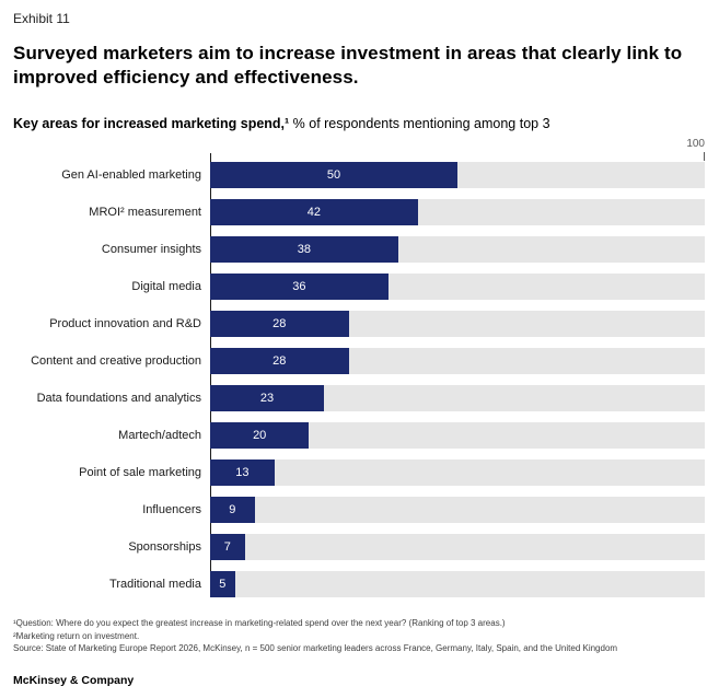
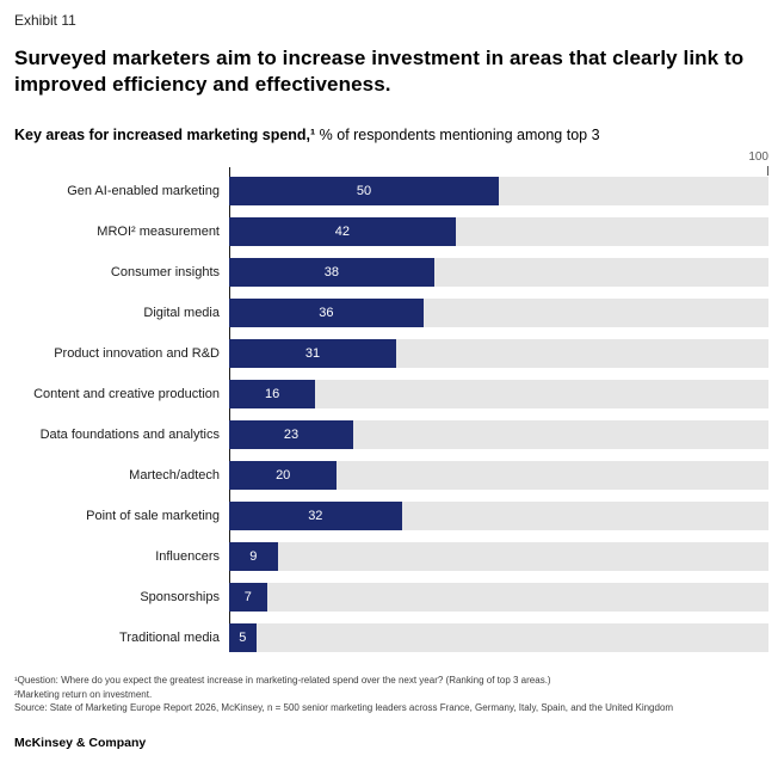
Product innovation and R&D: 28 -> 31
Content and creative production: 28 -> 16
Point of sale marketing: 13 -> 32
